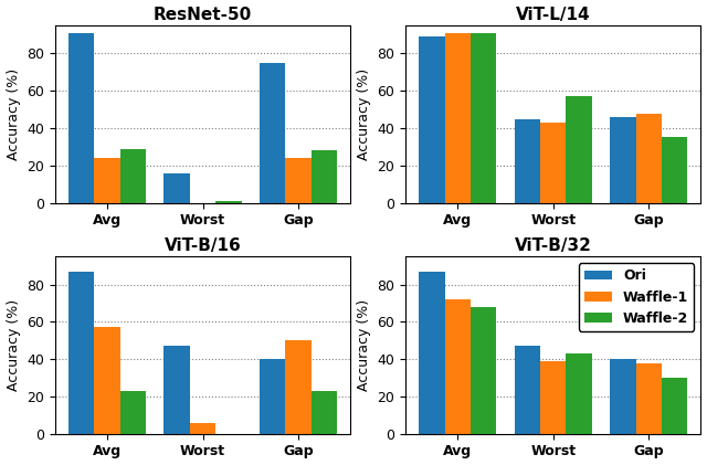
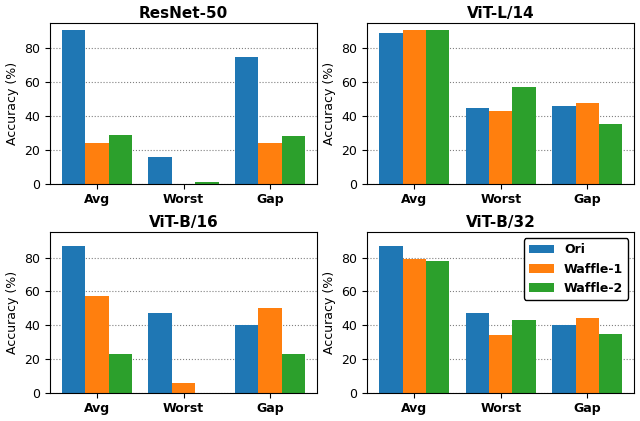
ViT-B/32/Waffle-1/Avg: 72 -> 79
ViT-B/32/Waffle-2/Avg: 68 -> 78
ViT-B/32/Waffle-1/Worst: 39 -> 34
ViT-B/32/Waffle-1/Gap: 38 -> 44
ViT-B/32/Waffle-2/Gap: 30 -> 35
